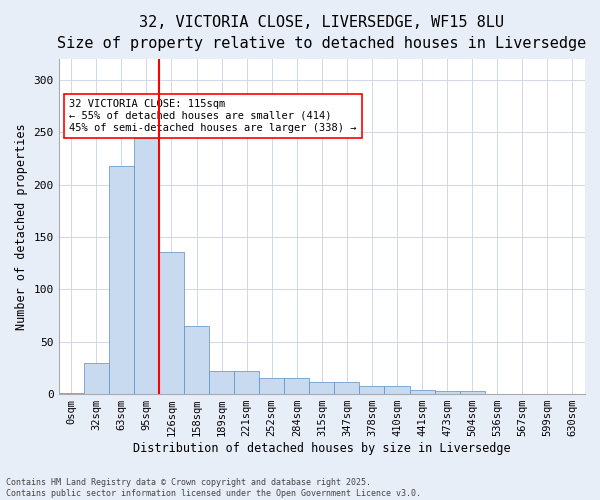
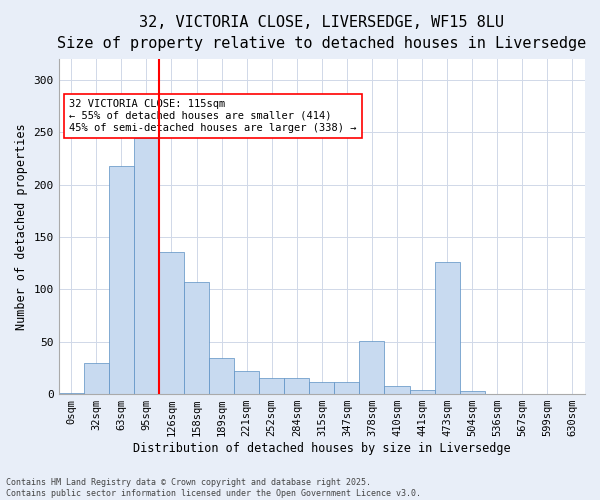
158sqm: 65 -> 107
189sqm: 22 -> 34
378sqm: 8 -> 51
473sqm: 3 -> 126
